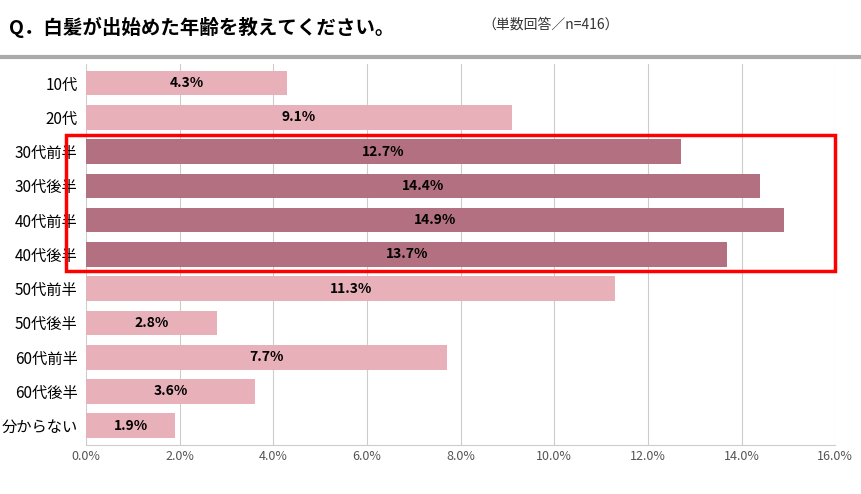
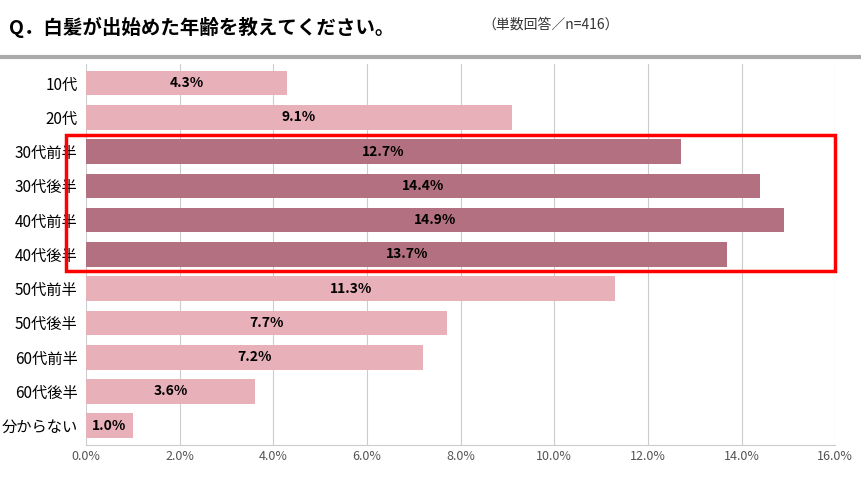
50代後半: 2.8% -> 7.7%
60代前半: 7.7% -> 7.2%
分からない: 1.9% -> 1.0%
